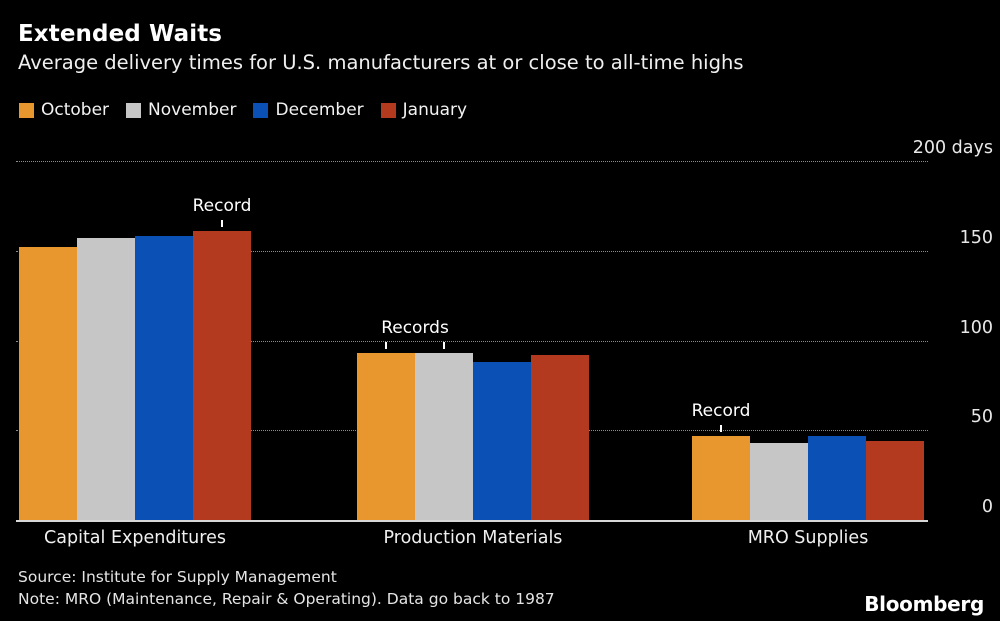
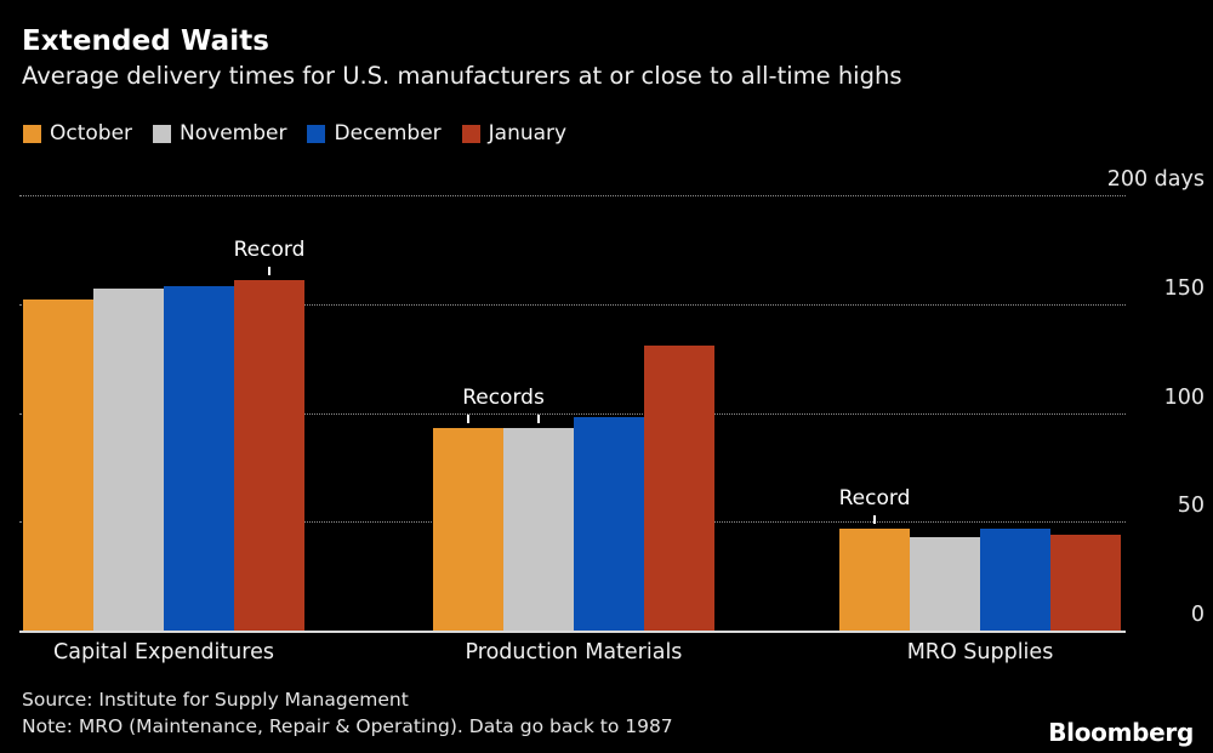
December/Production Materials: 88 -> 98
January/Production Materials: 92 -> 131
